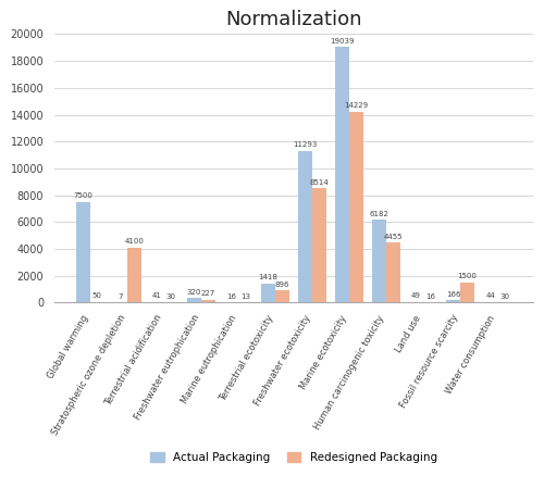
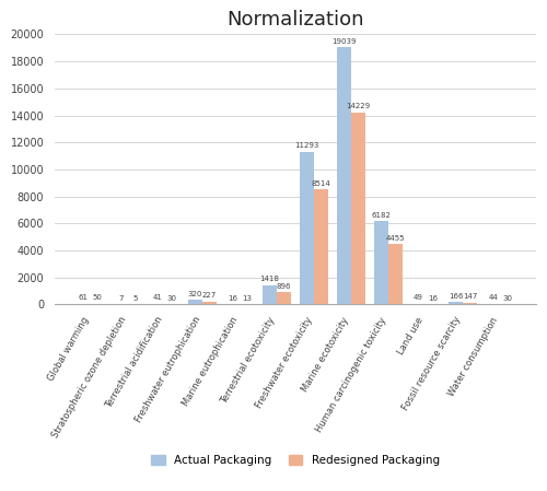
Actual Packaging/Global warming: 7500 -> 100
Redesigned Packaging/Stratospheric ozone depletion: 4100 -> 0
Redesigned Packaging/Fossil resource scarcity: 1500 -> 100
